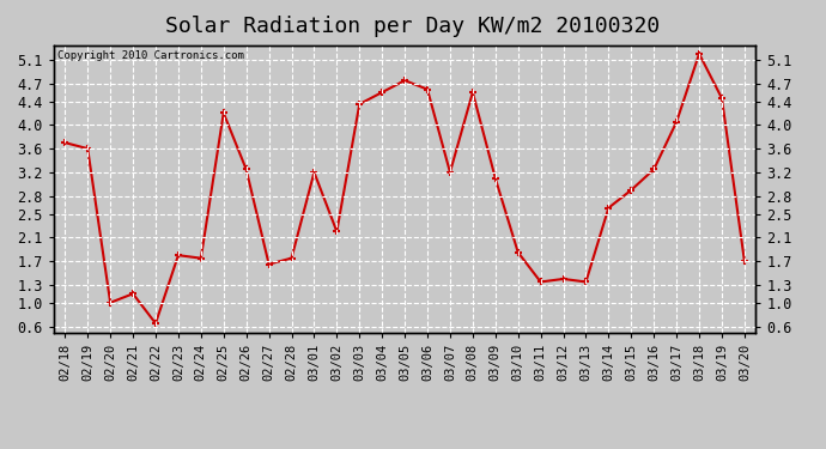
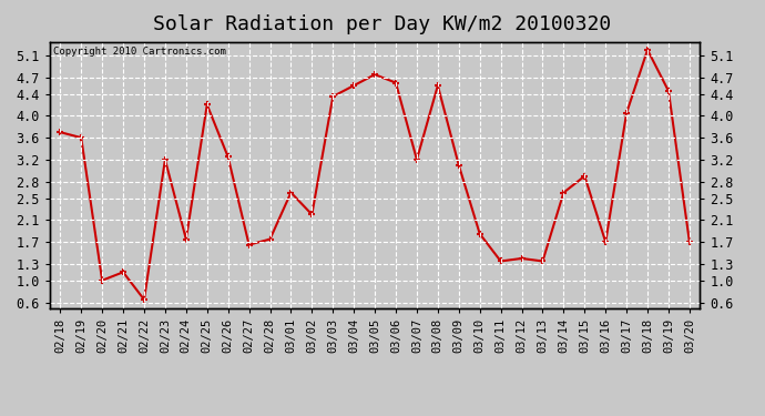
02/23: 1.80 -> 3.20
03/01: 3.20 -> 2.60
03/16: 3.25 -> 1.70
